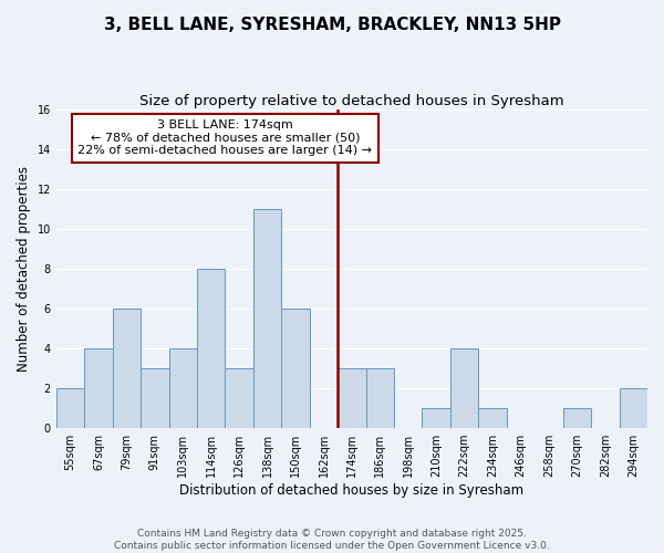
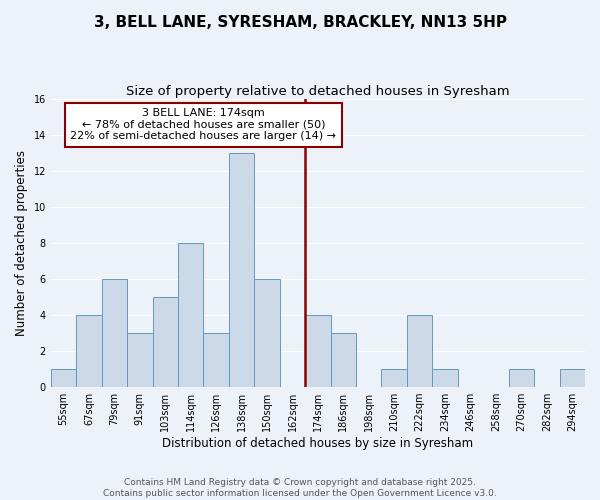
55sqm: 2 -> 1
103sqm: 4 -> 5
138sqm: 11 -> 13
174sqm: 3 -> 4
294sqm: 2 -> 1
